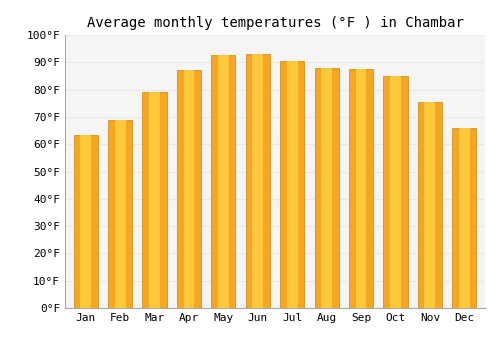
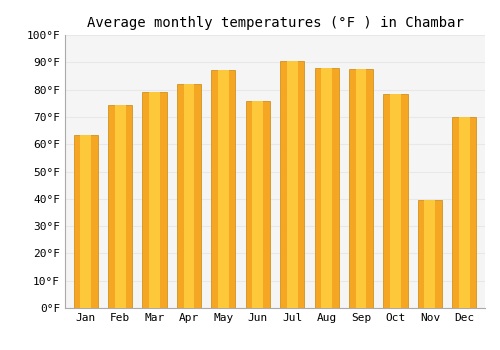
Feb: 69.0°F -> 74.5°F
Apr: 87.0°F -> 82.0°F
May: 92.5°F -> 87.0°F
Jun: 93.0°F -> 76.0°F
Oct: 85.0°F -> 78.5°F
Nov: 75.5°F -> 39.5°F
Dec: 66.0°F -> 70.0°F
